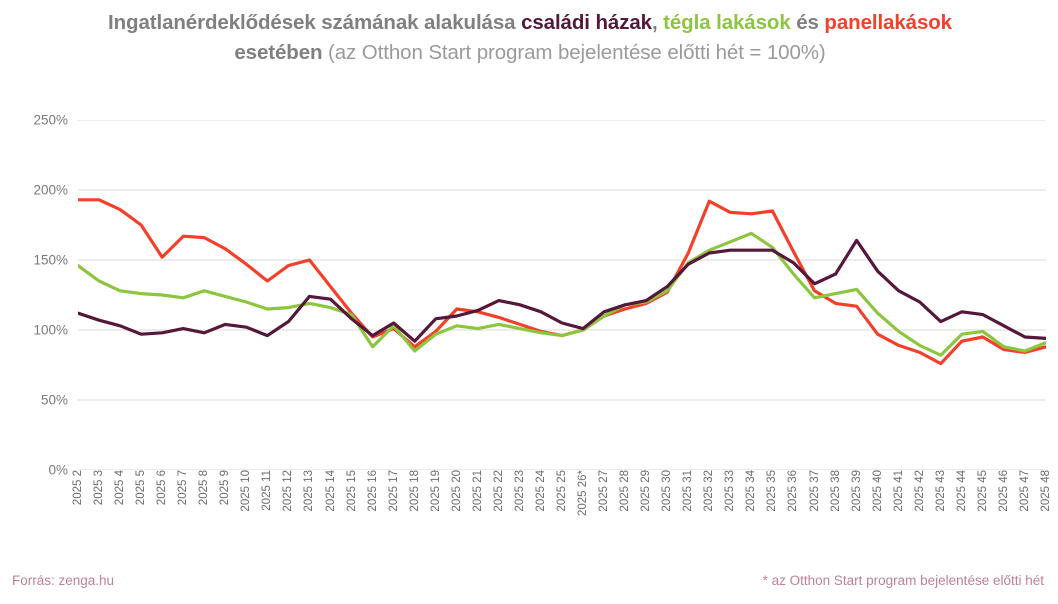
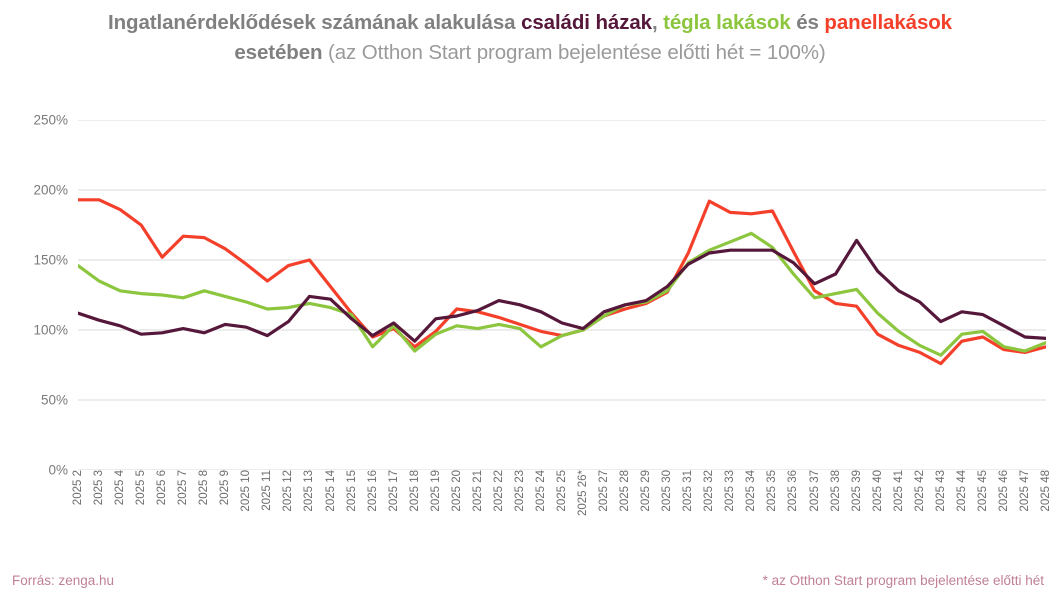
tégla lakások/2025 24: 98% -> 88%
